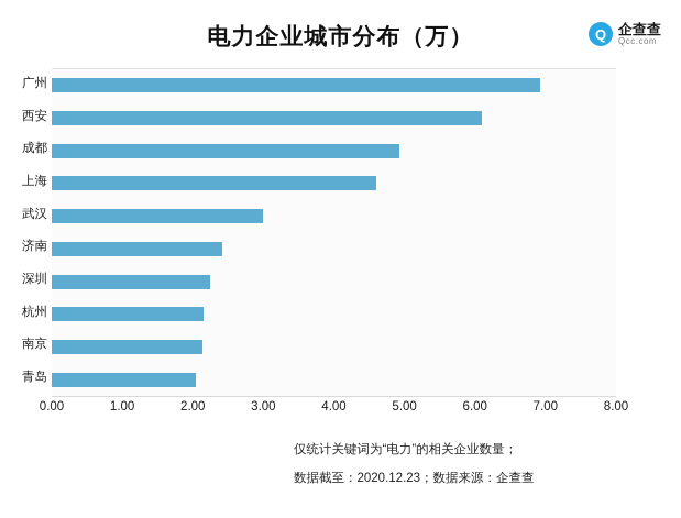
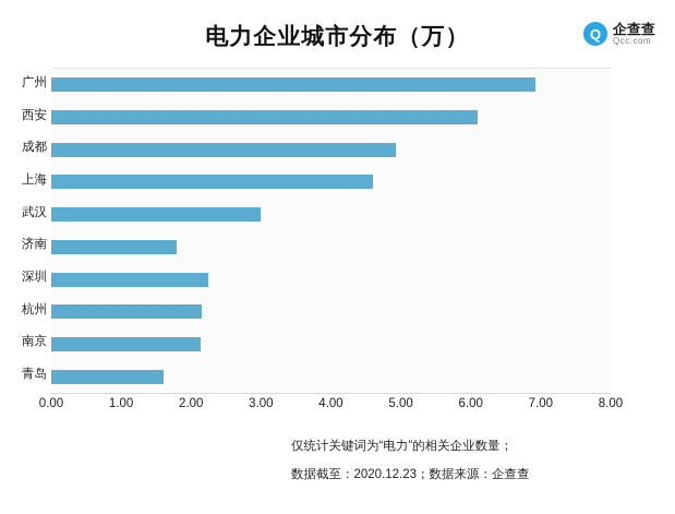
济南: 2.4 -> 1.8
青岛: 2.0 -> 1.6
